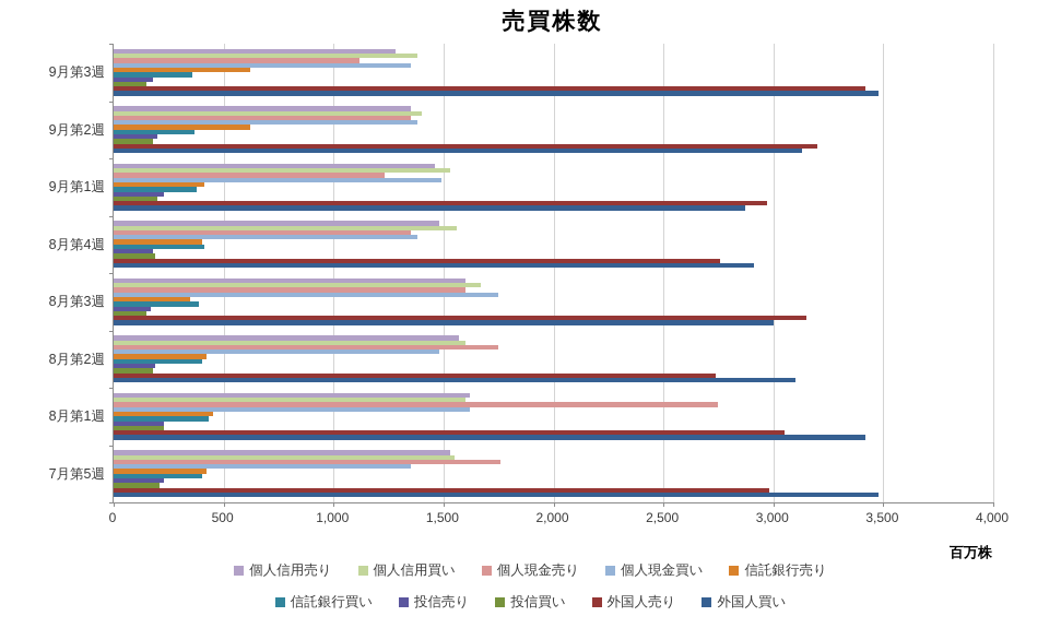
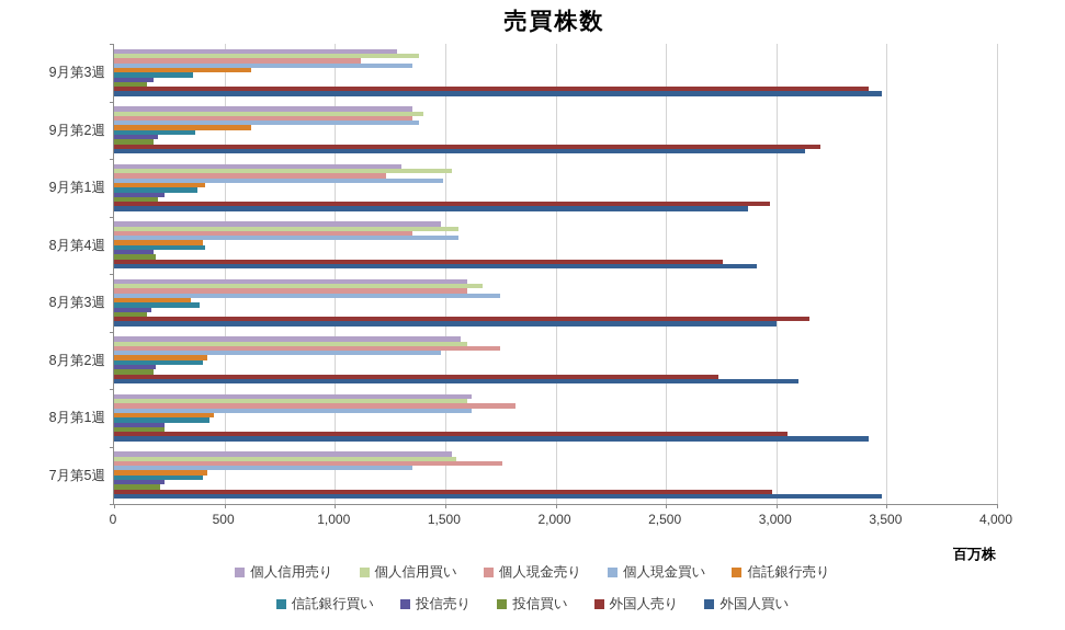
個人信用売り/9月第1週: 1460 -> 1300
個人現金買い/8月第4週: 1380 -> 1560
個人現金売り/8月第1週: 2750 -> 1820
